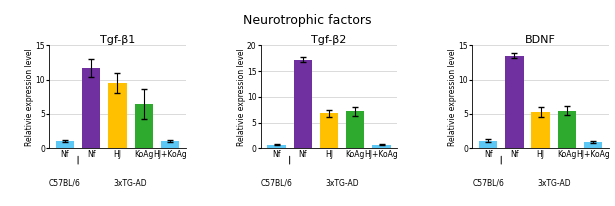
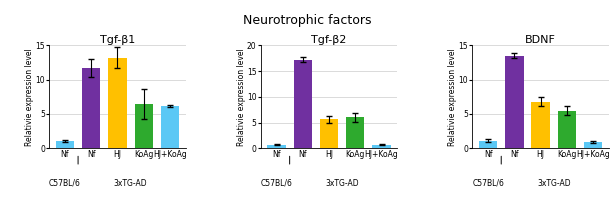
Tgf-β1/HJ: 9.5 -> 13.2
Tgf-β1/HJ+KoAg: 1.1 -> 6.2
Tgf-β2/HJ: 6.8 -> 5.6
Tgf-β2/KoAg: 7.2 -> 6.0
BDNF/HJ: 5.3 -> 6.8
